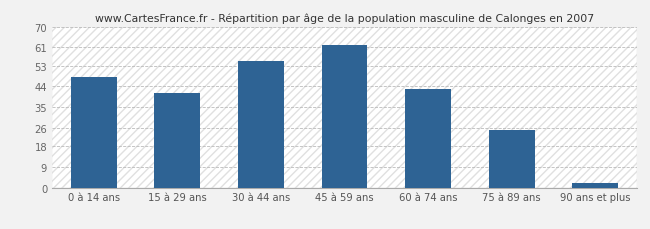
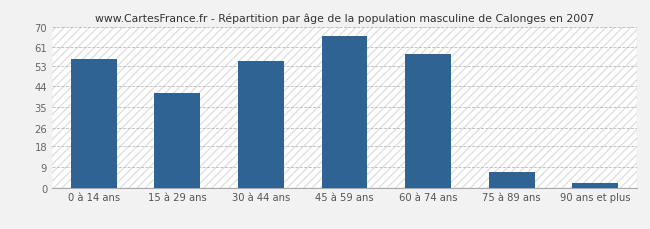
0 à 14 ans: 48 -> 56
45 à 59 ans: 62 -> 66
60 à 74 ans: 43 -> 58
75 à 89 ans: 25 -> 7
